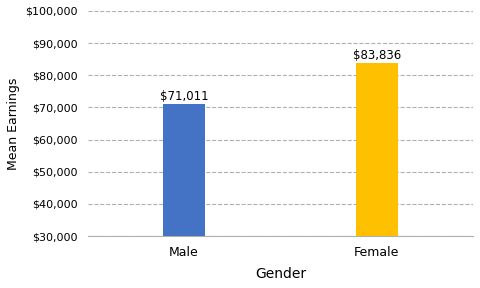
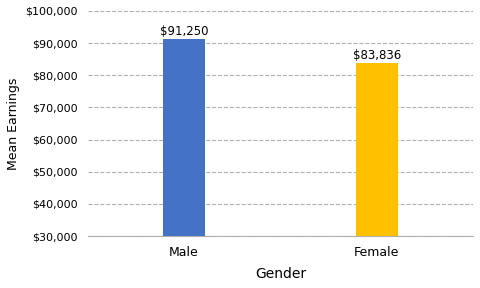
Male: $71,011 -> $91,250
